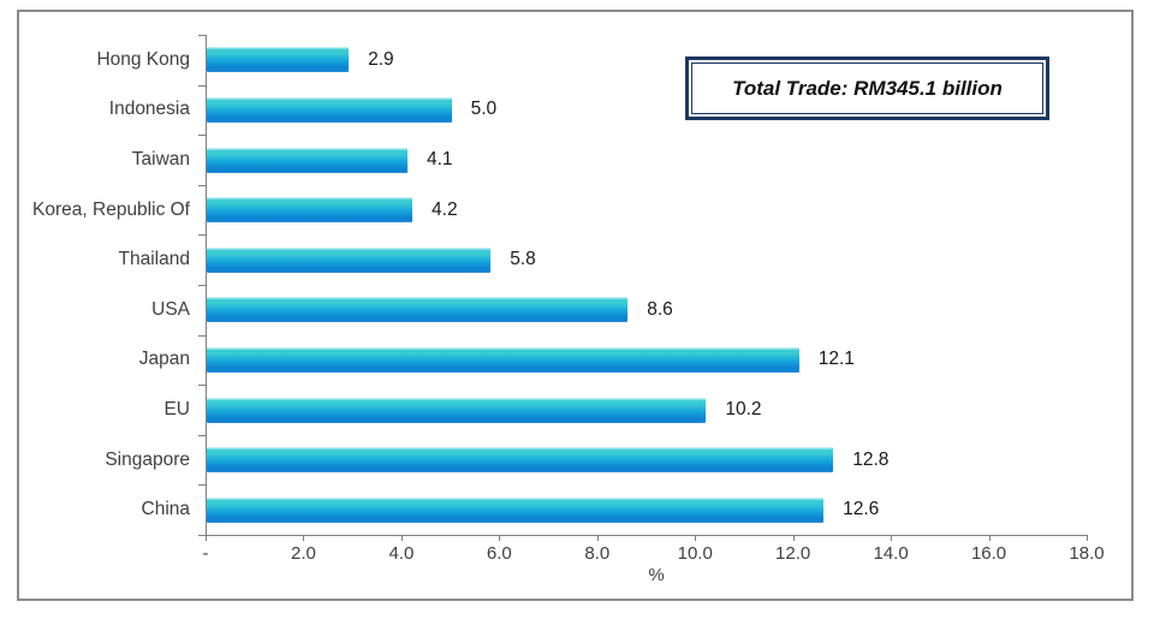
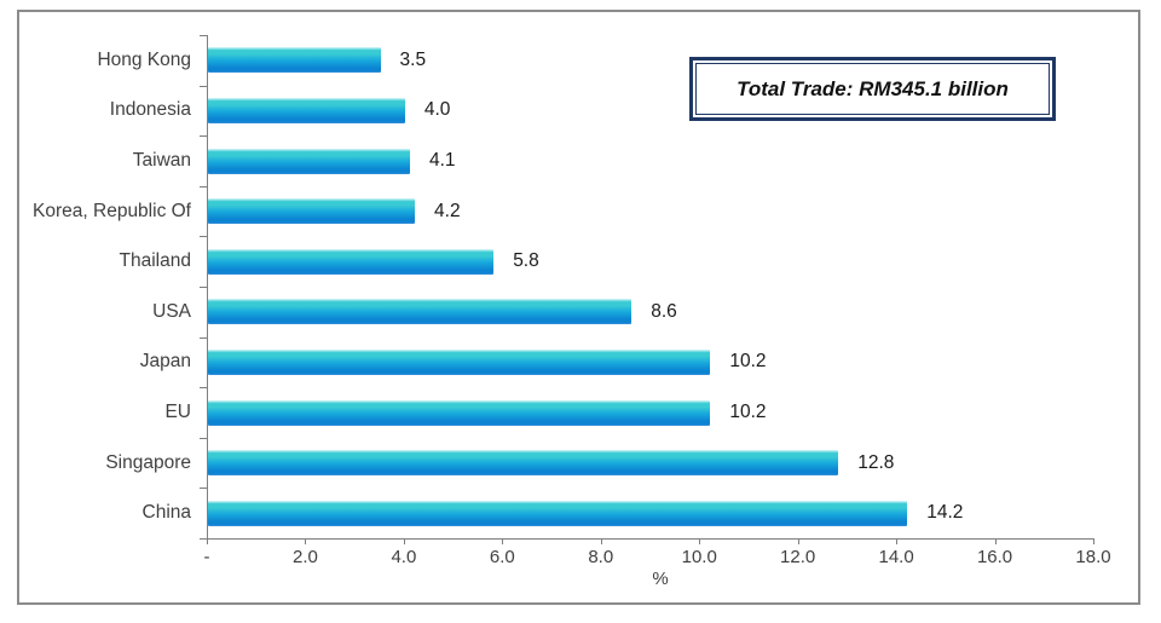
Hong Kong: 2.9 -> 3.5
Indonesia: 5.0 -> 4.0
Japan: 12.1 -> 10.2
China: 12.6 -> 14.2
